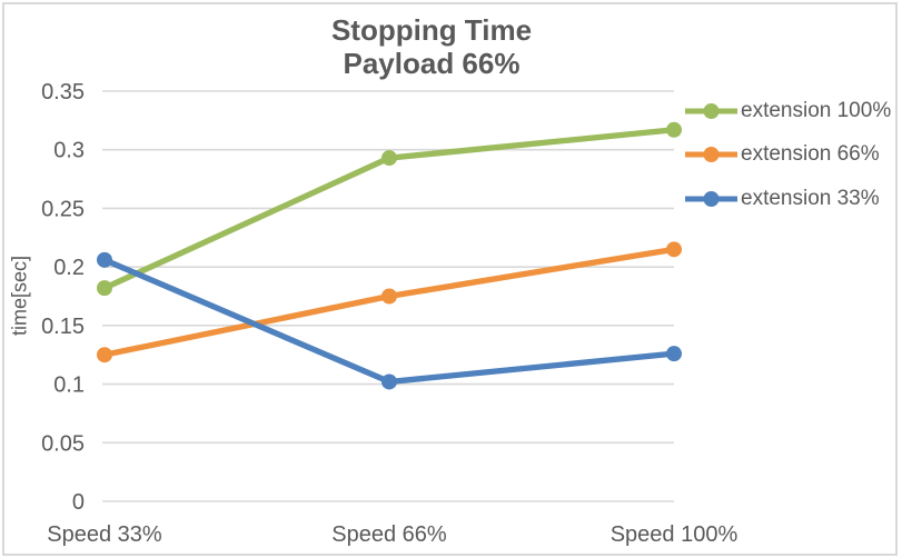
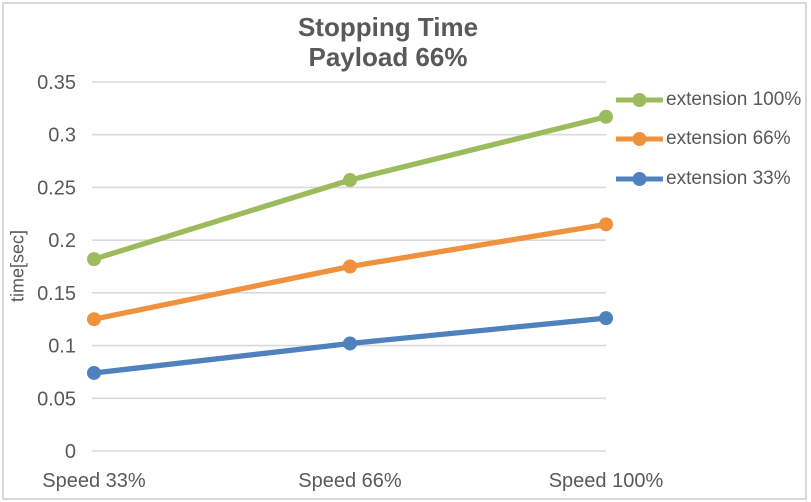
extension 33%/Speed 33%: 0.206 -> 0.074
extension 100%/Speed 66%: 0.293 -> 0.257
